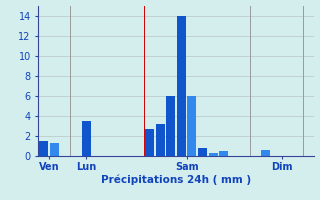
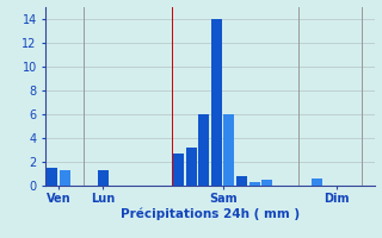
Lun: 3.5 -> 1.3
